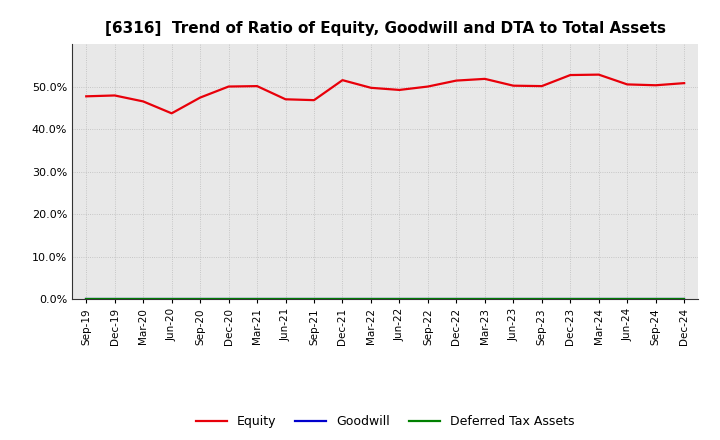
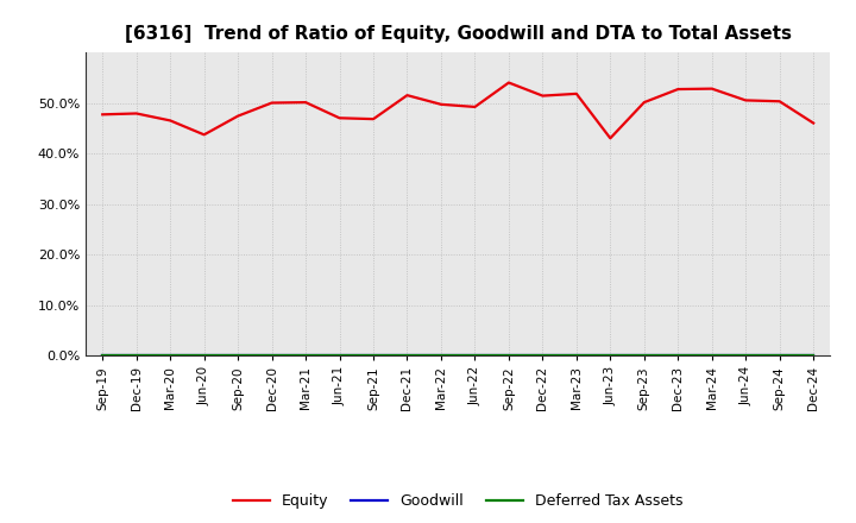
Equity/Sep-22: 50.0% -> 54.0%
Equity/Jun-23: 50.2% -> 43.0%
Equity/Dec-24: 50.8% -> 46.0%
